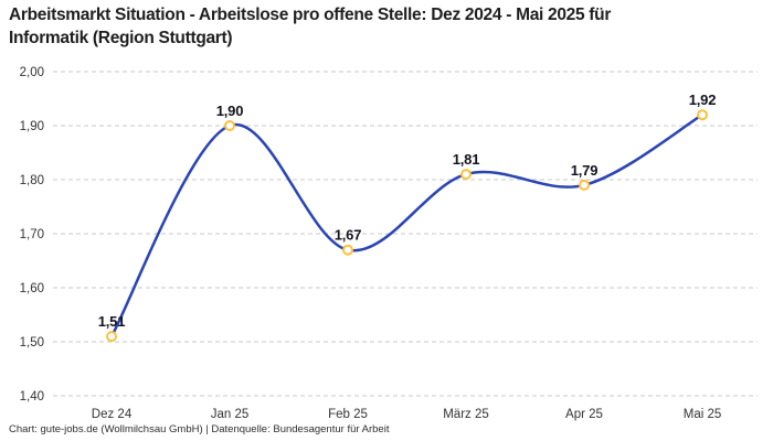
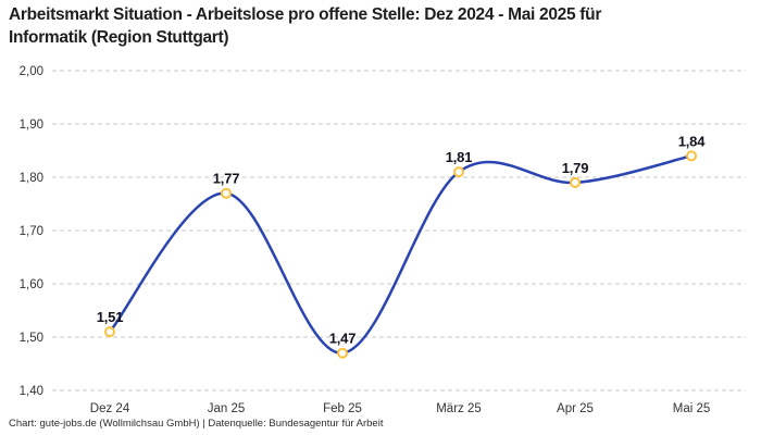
Jan 25: 1,90 -> 1,77
Feb 25: 1,67 -> 1,47
Mai 25: 1,92 -> 1,84
